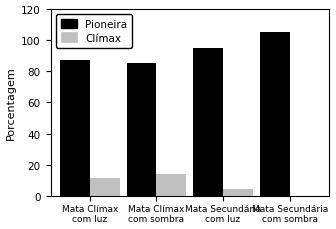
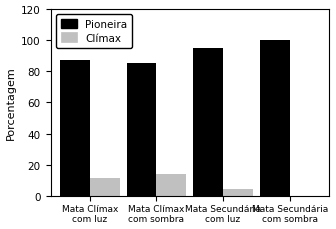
Pioneira/Mata Secundária com sombra: 105 -> 100
